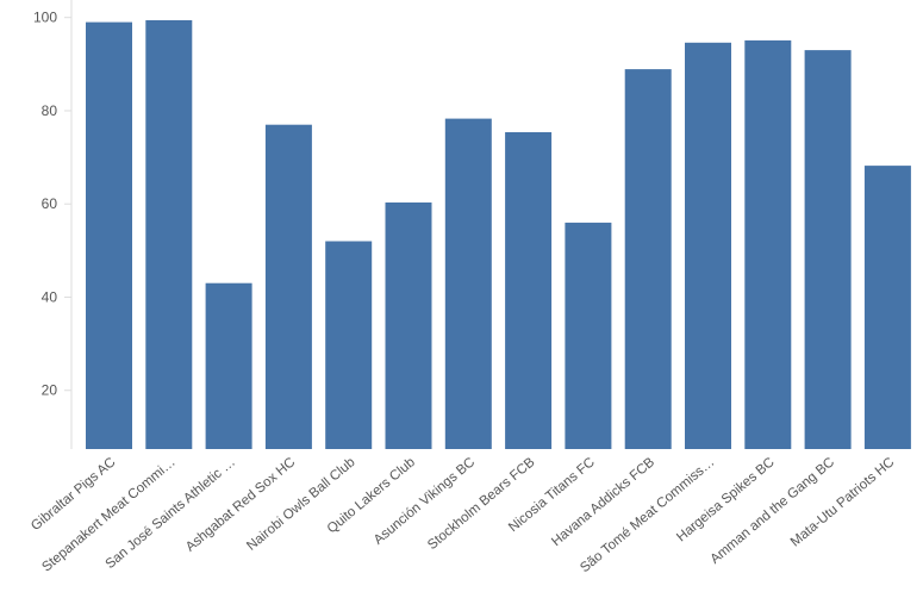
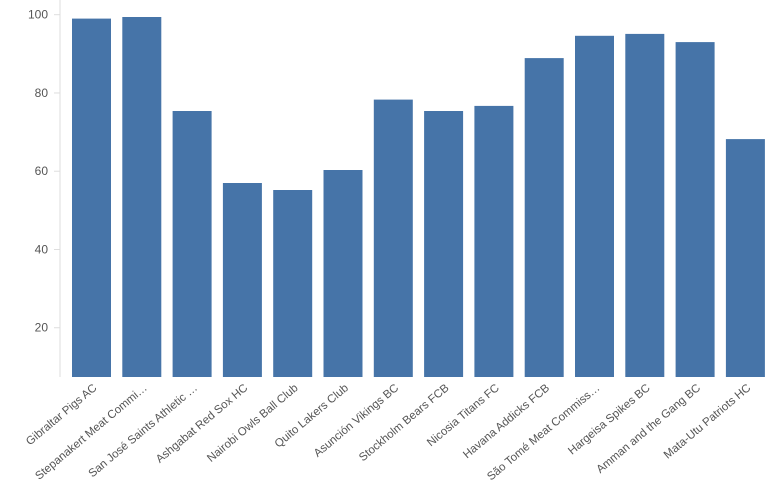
San José Saints Athletic …: 43 -> 75
Ashgabat Red Sox HC: 77 -> 57
Nairobi Owls Ball Club: 52 -> 55
Nicosia Titans FC: 56 -> 77
